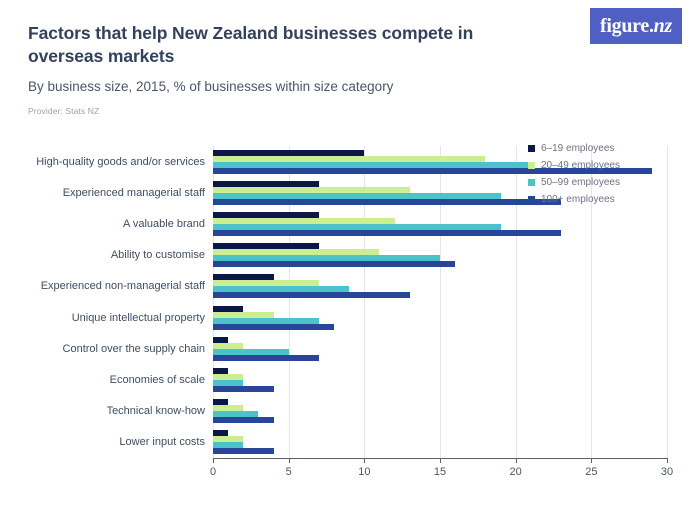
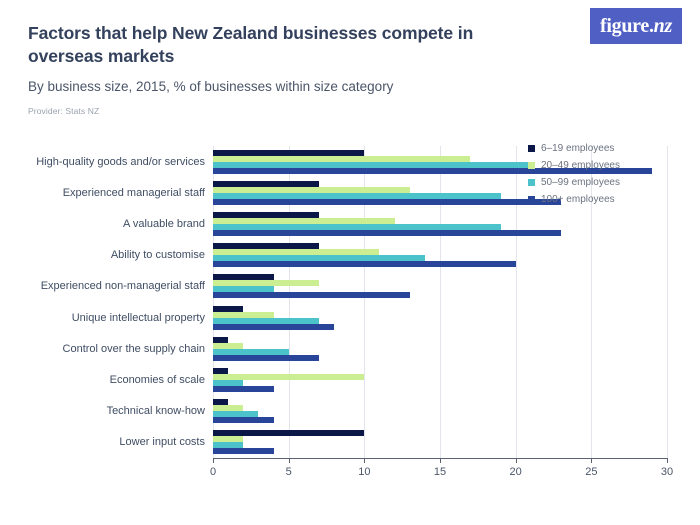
20–49 employees/High-quality goods and/or services: 18 -> 17
50–99 employees/Ability to customise: 15 -> 14
100+ employees/Ability to customise: 16 -> 20
50–99 employees/Experienced non-managerial staff: 9 -> 4
20–49 employees/Economies of scale: 2 -> 10
6–19 employees/Lower input costs: 1 -> 10
